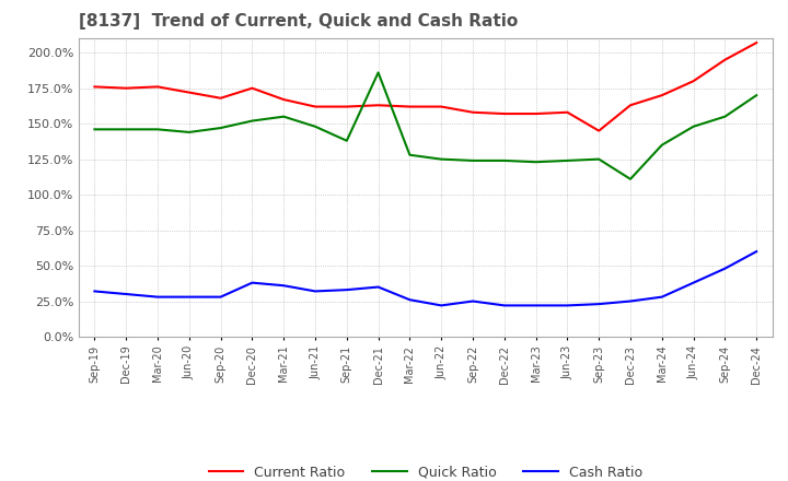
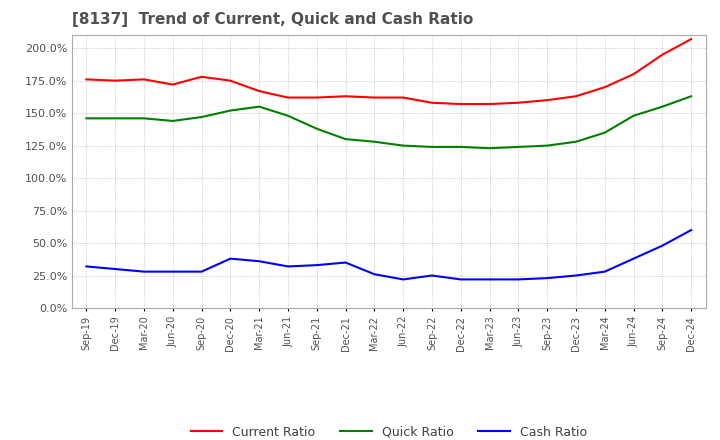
Current Ratio/Sep-20: 168% -> 178%
Quick Ratio/Dec-21: 186% -> 130%
Current Ratio/Sep-23: 145% -> 160%
Quick Ratio/Dec-23: 111% -> 128%
Quick Ratio/Dec-24: 170% -> 163%
